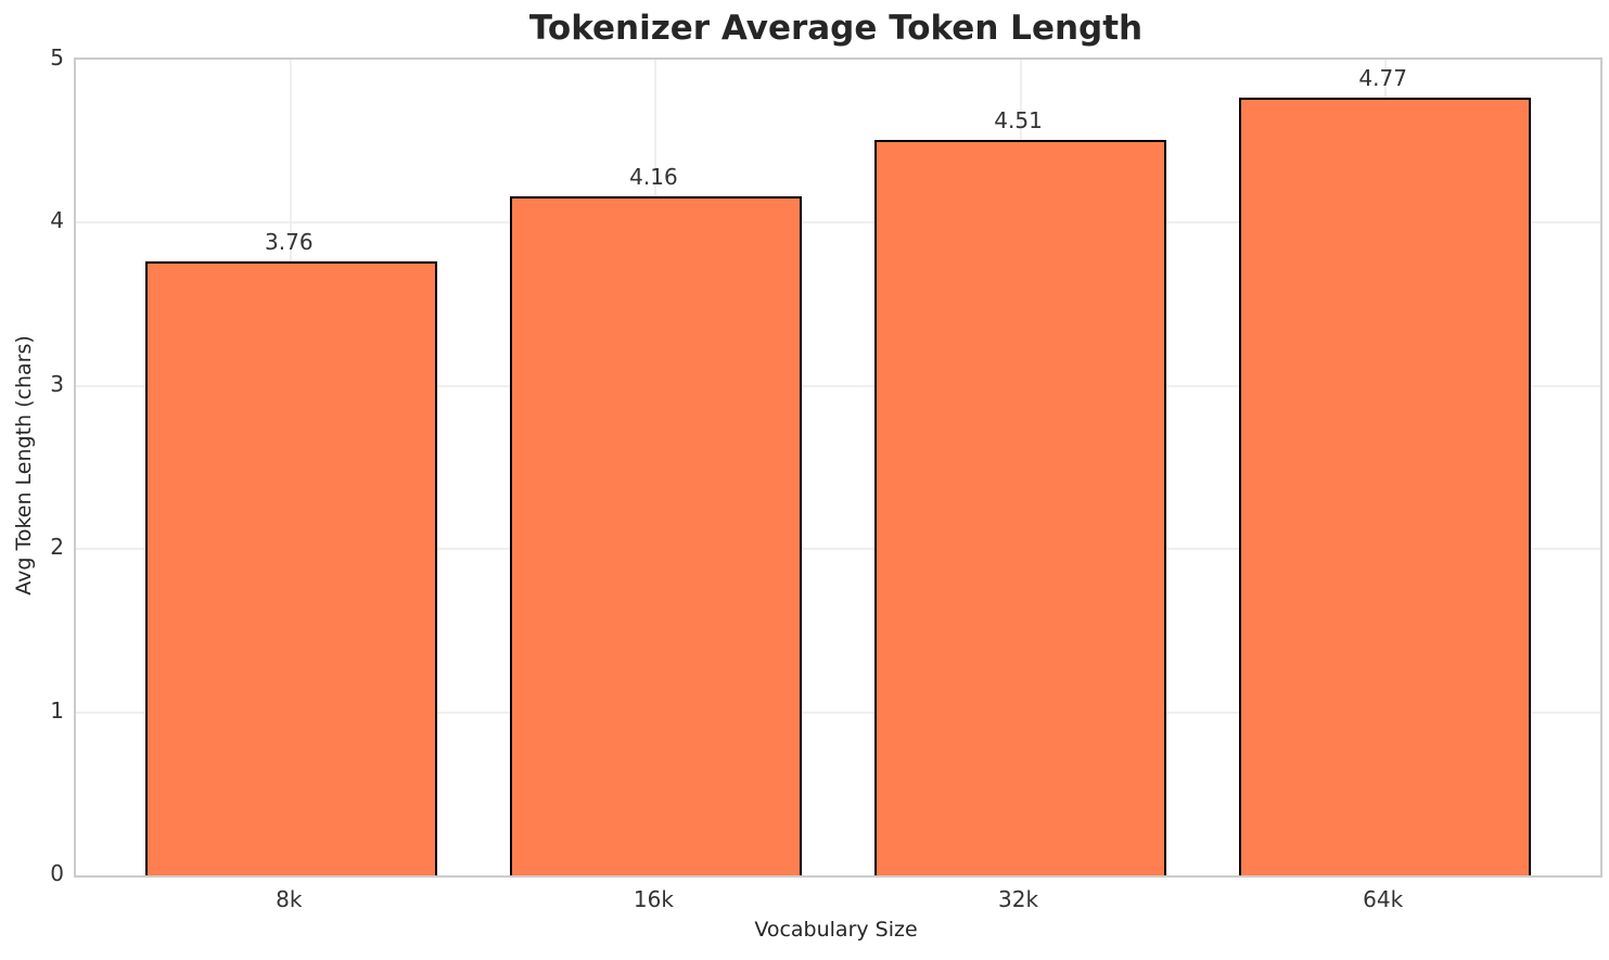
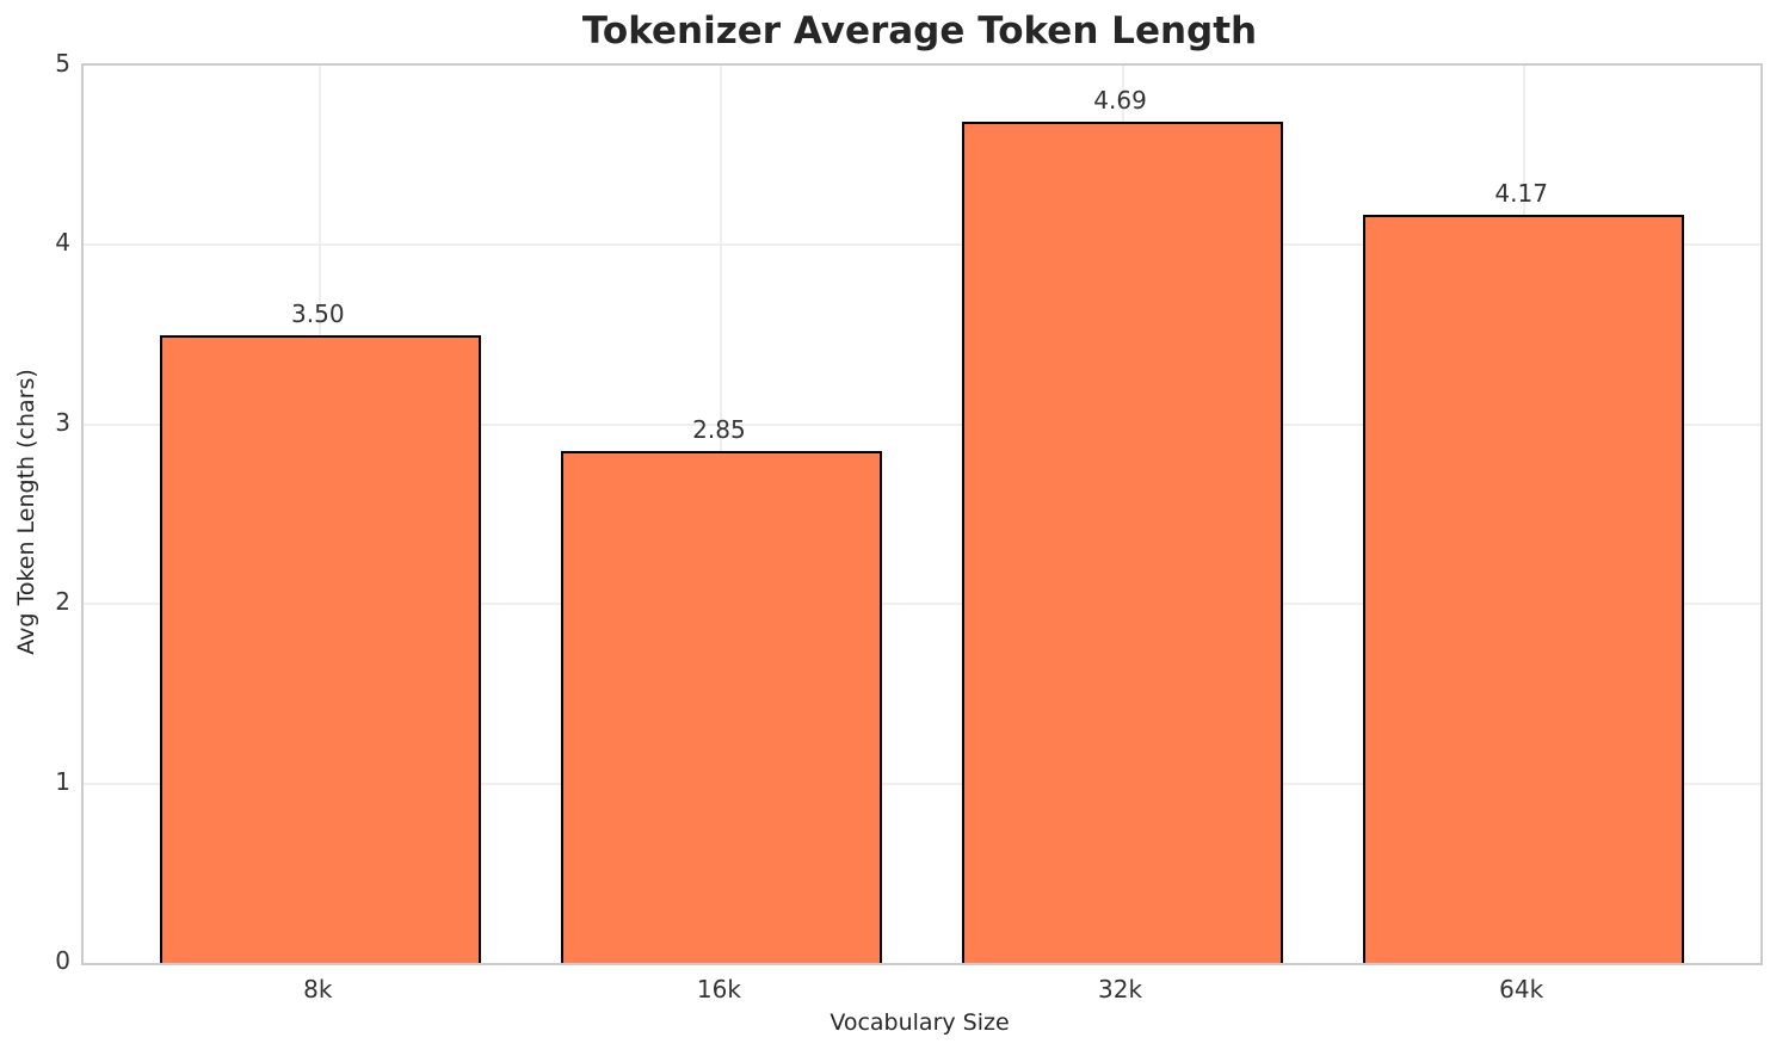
8k: 3.76 -> 3.50
16k: 4.16 -> 2.85
32k: 4.51 -> 4.69
64k: 4.77 -> 4.17
